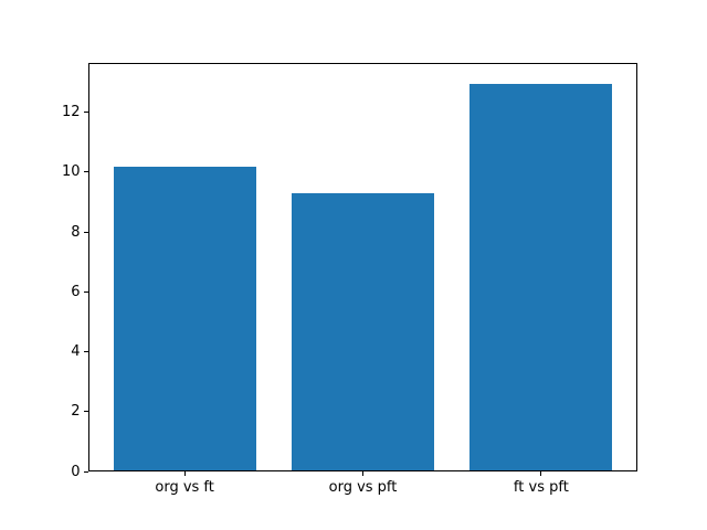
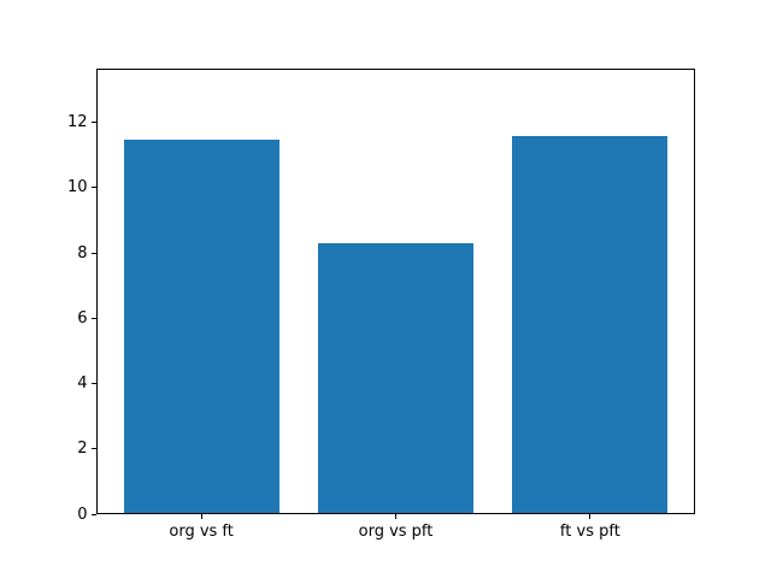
org vs ft: 10.2 -> 11.5
org vs pft: 9.3 -> 8.3
ft vs pft: 13.0 -> 11.6
